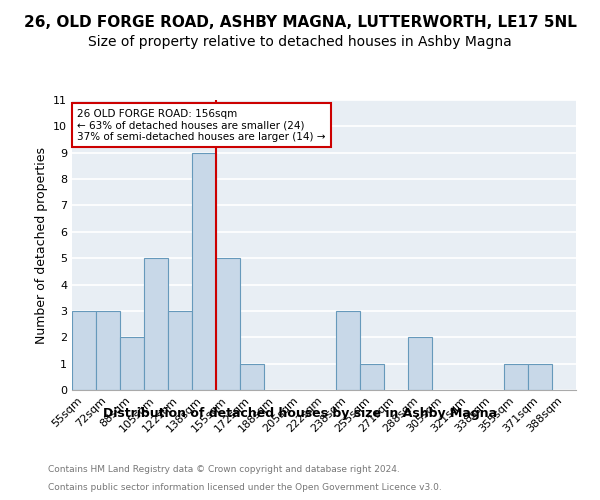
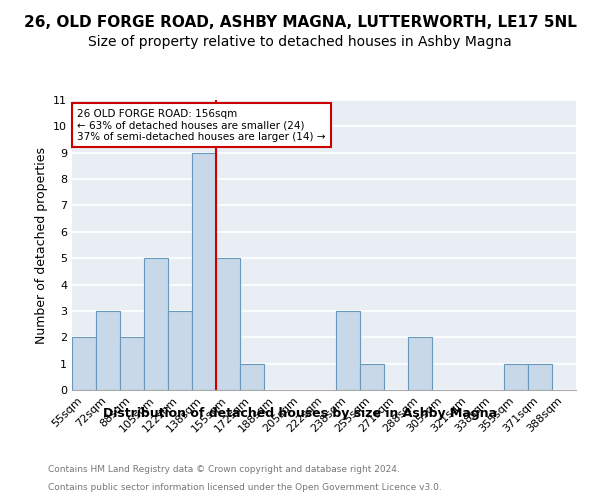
55sqm: 3 -> 2
